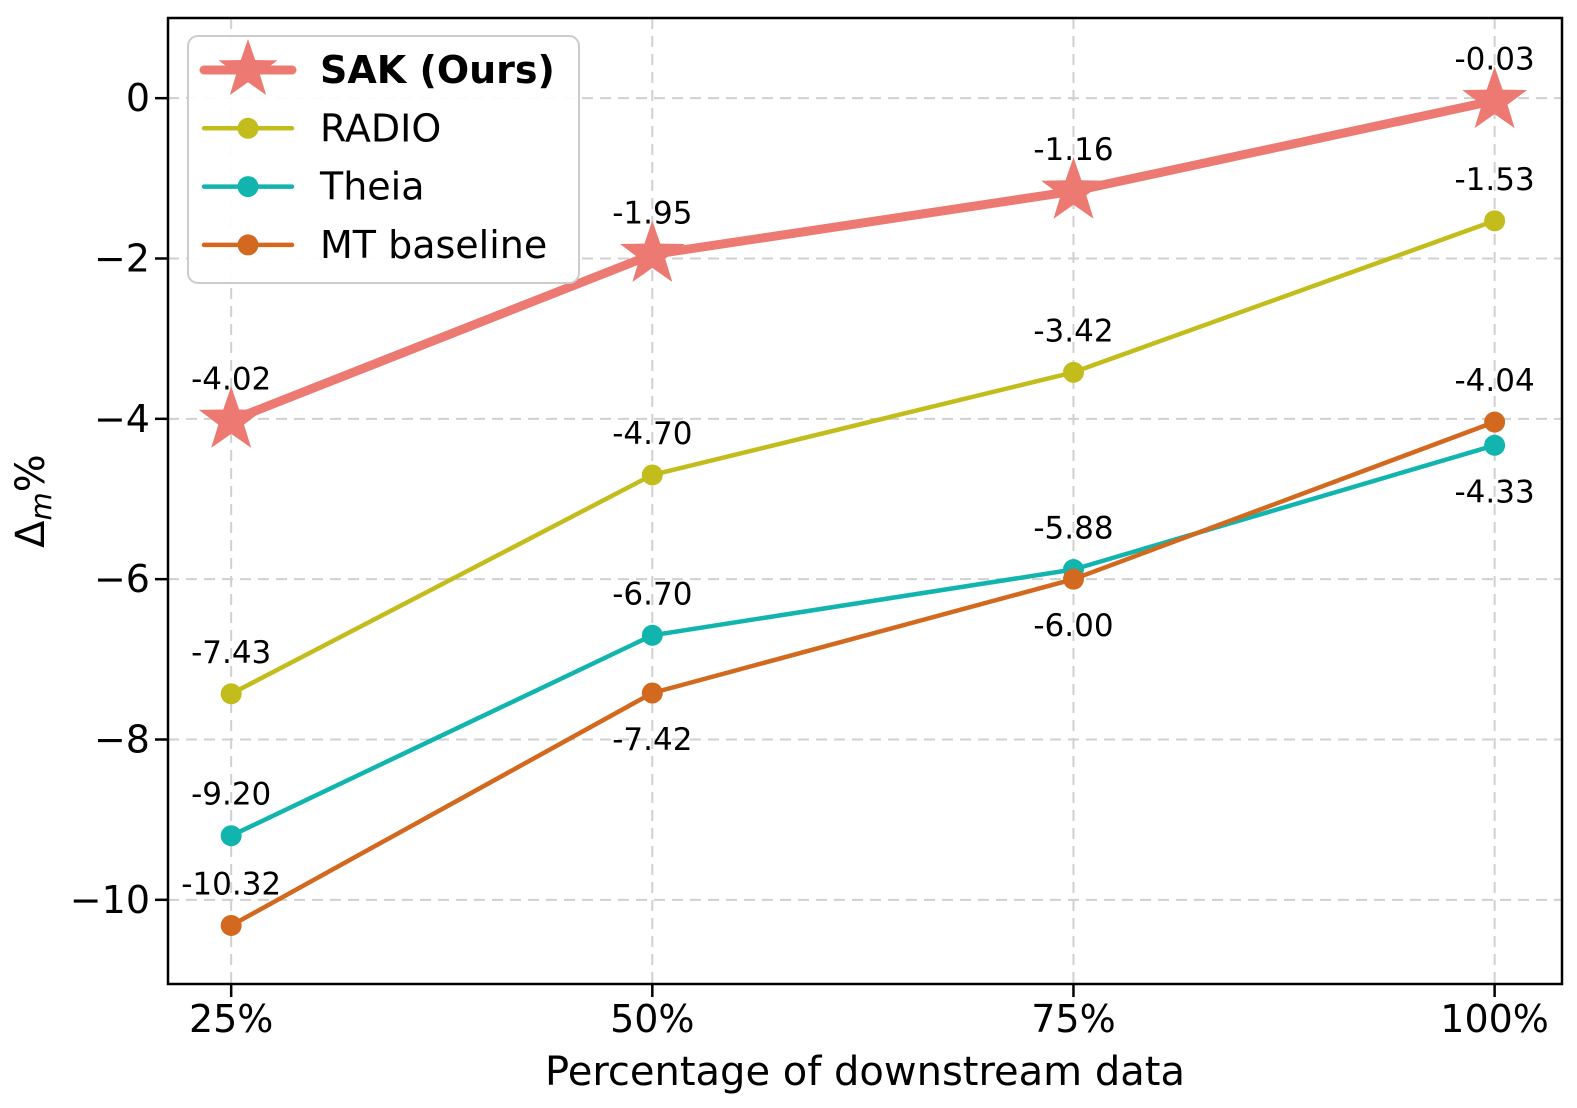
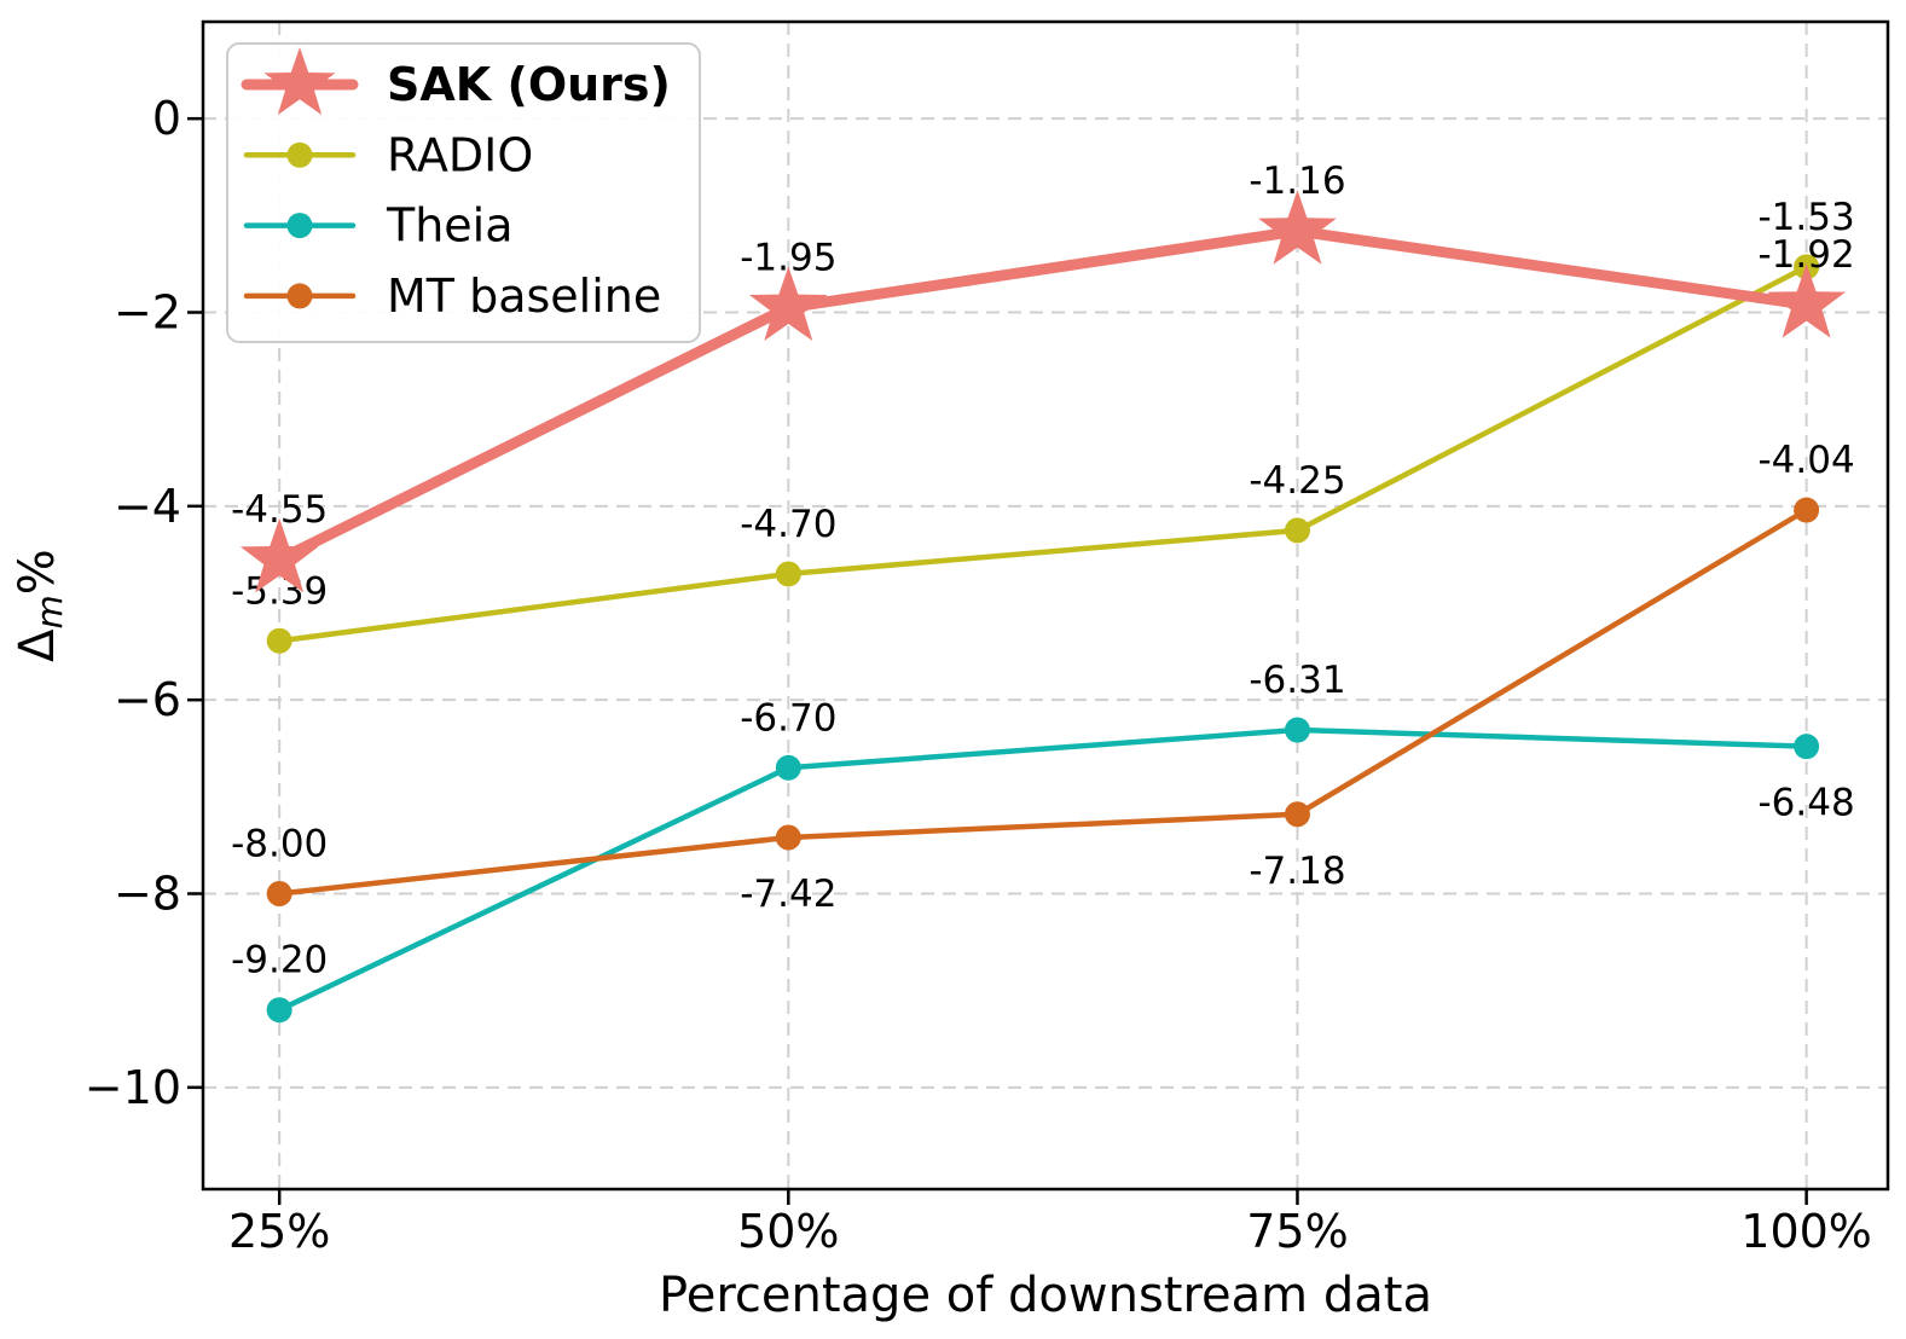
SAK (Ours)/25%: -4.02 -> -4.55
RADIO/25%: -7.43 -> -5.39
MT baseline/25%: -10.32 -> -8.00
RADIO/75%: -3.42 -> -4.25
Theia/75%: -5.88 -> -6.31
MT baseline/75%: -6.00 -> -7.18
SAK (Ours)/100%: -0.03 -> -1.92
Theia/100%: -4.33 -> -6.48
